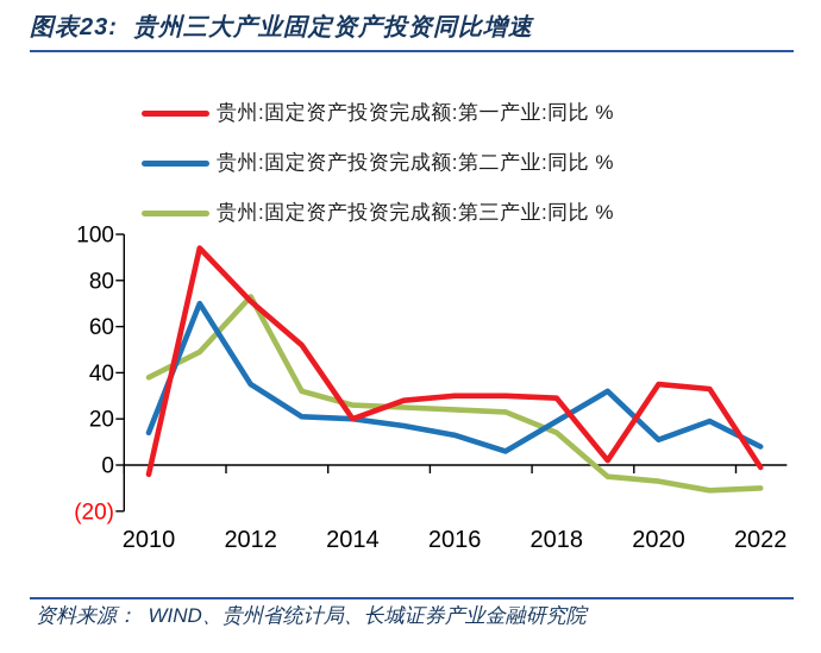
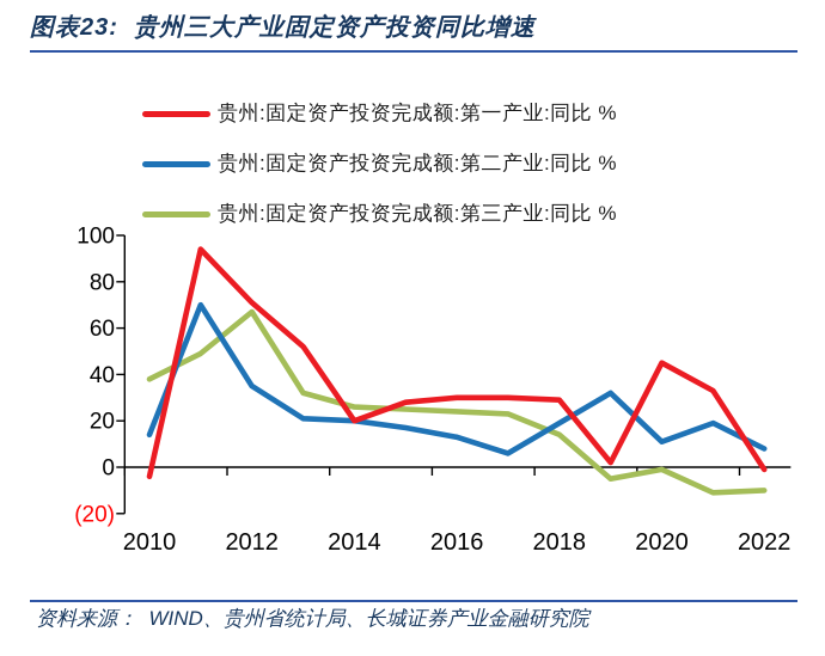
贵州:固定资产投资完成额:第三产业:同比 %/2012: 73 -> 67
贵州:固定资产投资完成额:第一产业:同比 %/2020: 35 -> 45
贵州:固定资产投资完成额:第三产业:同比 %/2020: -7 -> -1
